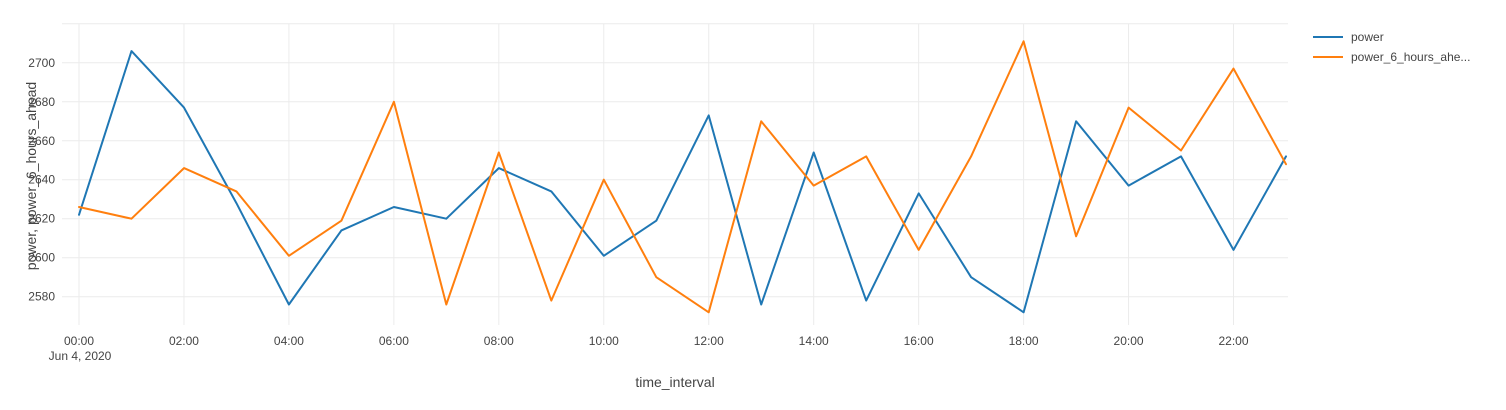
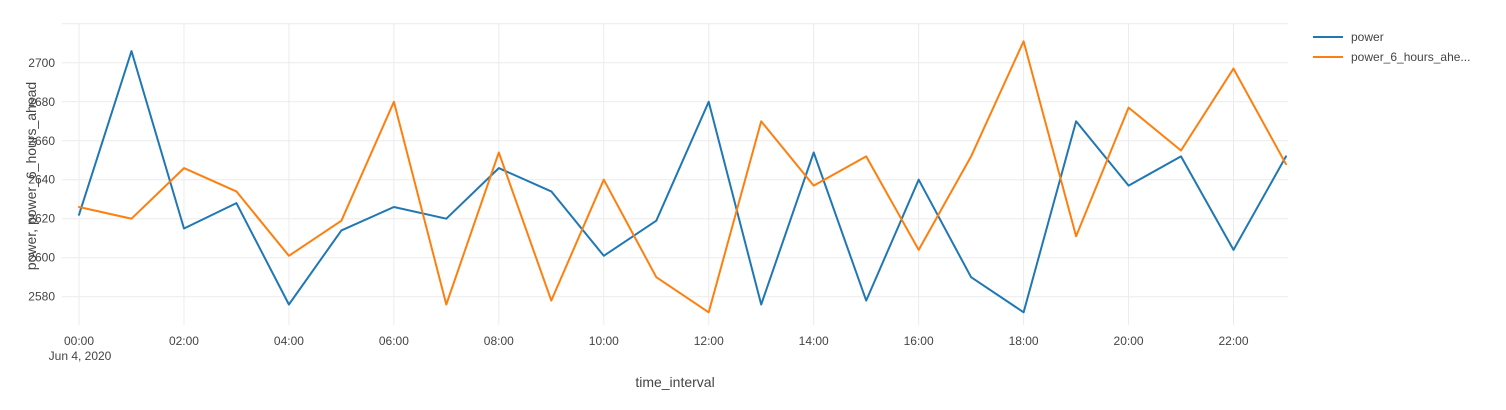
power/02:00: 2677 -> 2615
power/12:00: 2673 -> 2680
power/16:00: 2633 -> 2640
